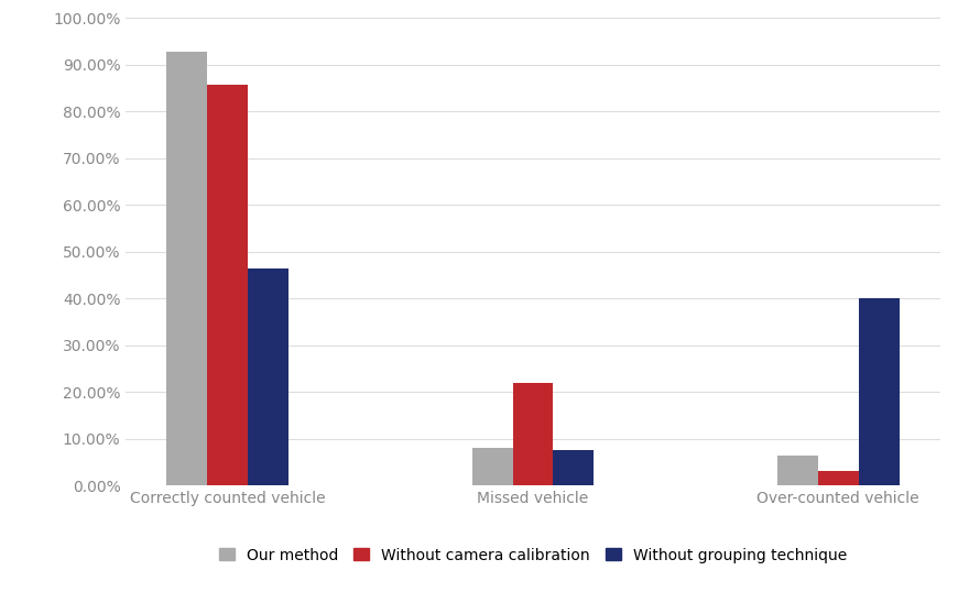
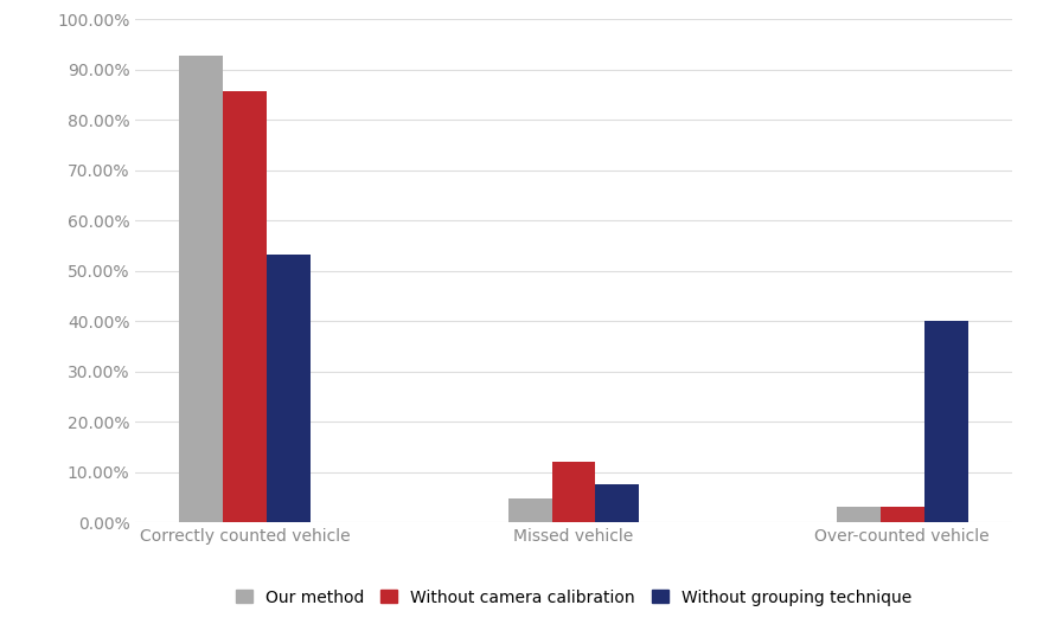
Without grouping technique/Correctly counted vehicle: 46.5% -> 53.2%
Our method/Missed vehicle: 8.0% -> 4.8%
Without camera calibration/Missed vehicle: 22.0% -> 12.0%
Our method/Over-counted vehicle: 6.5% -> 3.2%
